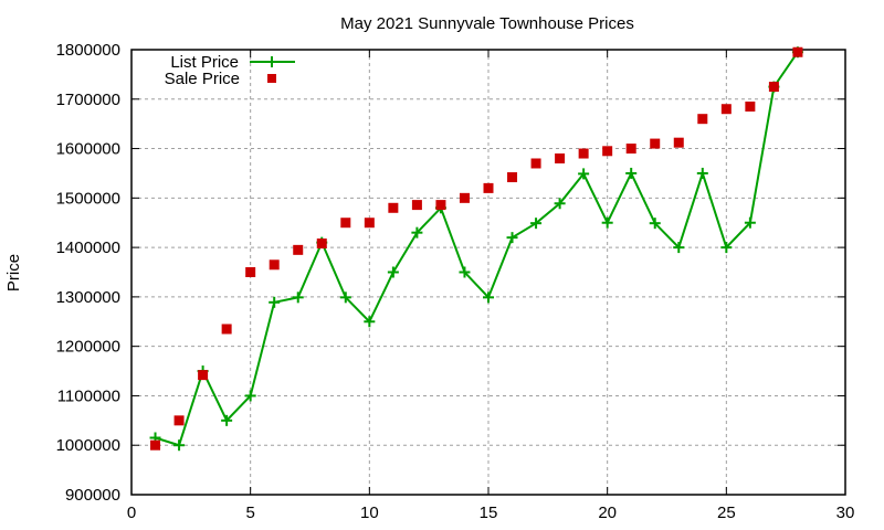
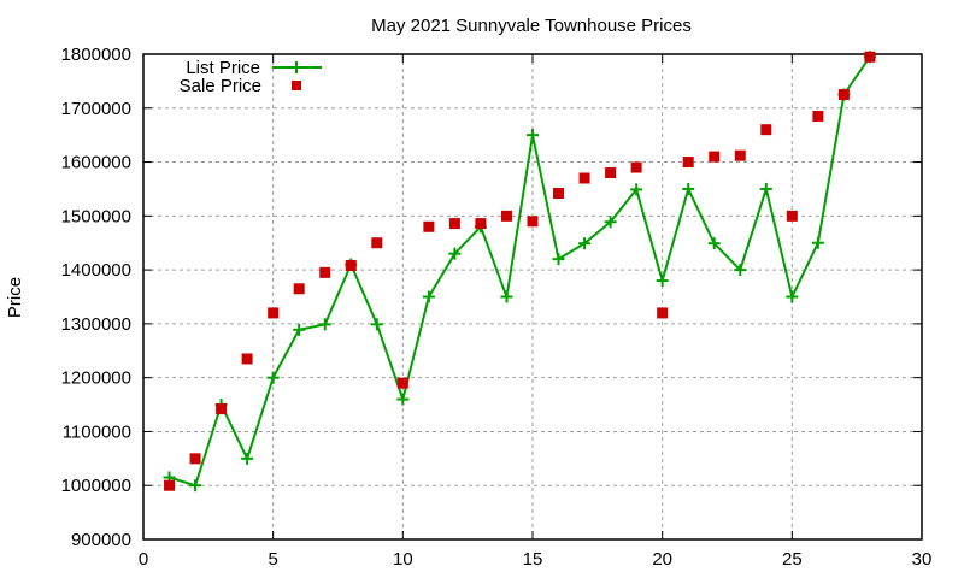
List Price/5: 1100000 -> 1200000
Sale Price/5: 1350000 -> 1320000
List Price/10: 1250000 -> 1160000
Sale Price/10: 1450000 -> 1190000
List Price/15: 1300000 -> 1650000
Sale Price/15: 1520000 -> 1490000
List Price/20: 1450000 -> 1380000
Sale Price/20: 1600000 -> 1320000
List Price/25: 1400000 -> 1350000
Sale Price/25: 1680000 -> 1500000
